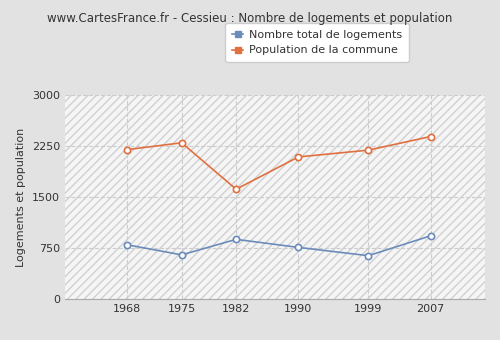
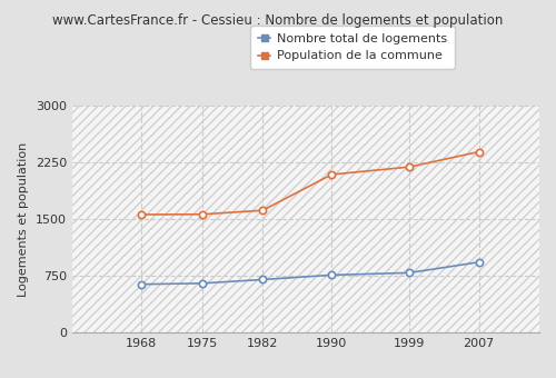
Nombre total de logements/1968: 800 -> 640
Population de la commune/1968: 2200 -> 1560
Population de la commune/1975: 2300 -> 1560
Nombre total de logements/1982: 880 -> 700
Nombre total de logements/1999: 640 -> 790
